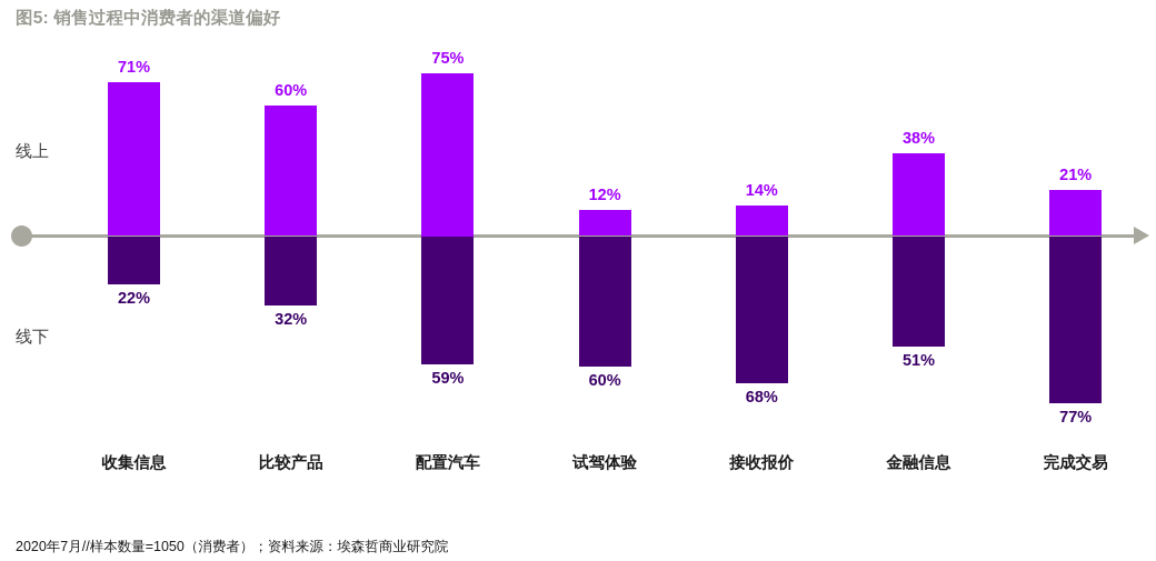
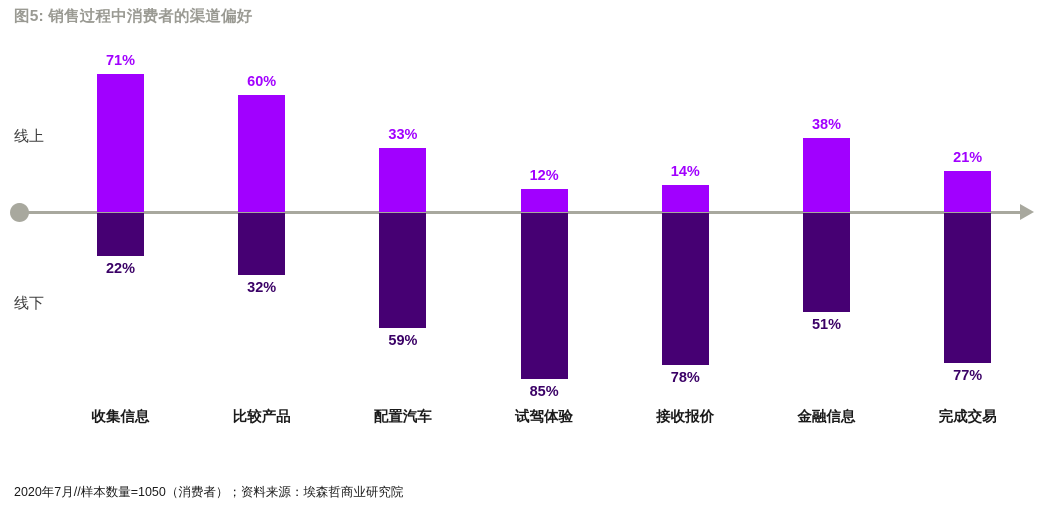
线上/配置汽车: 75% -> 33%
线下/试驾体验: 60% -> 85%
线下/接收报价: 68% -> 78%
